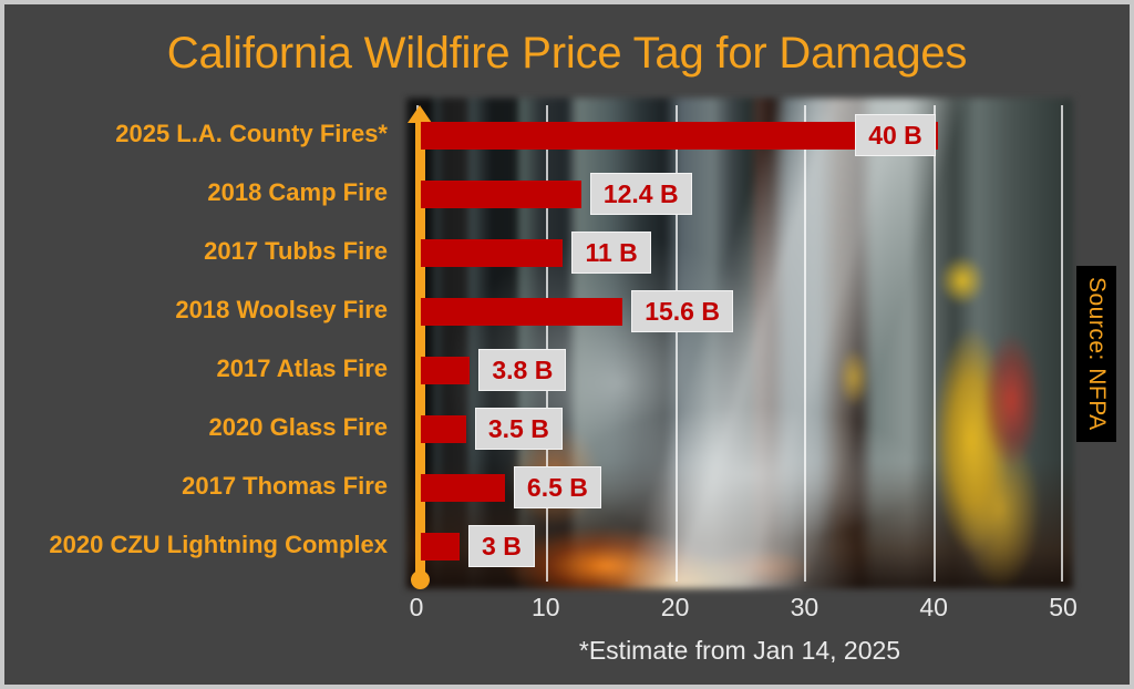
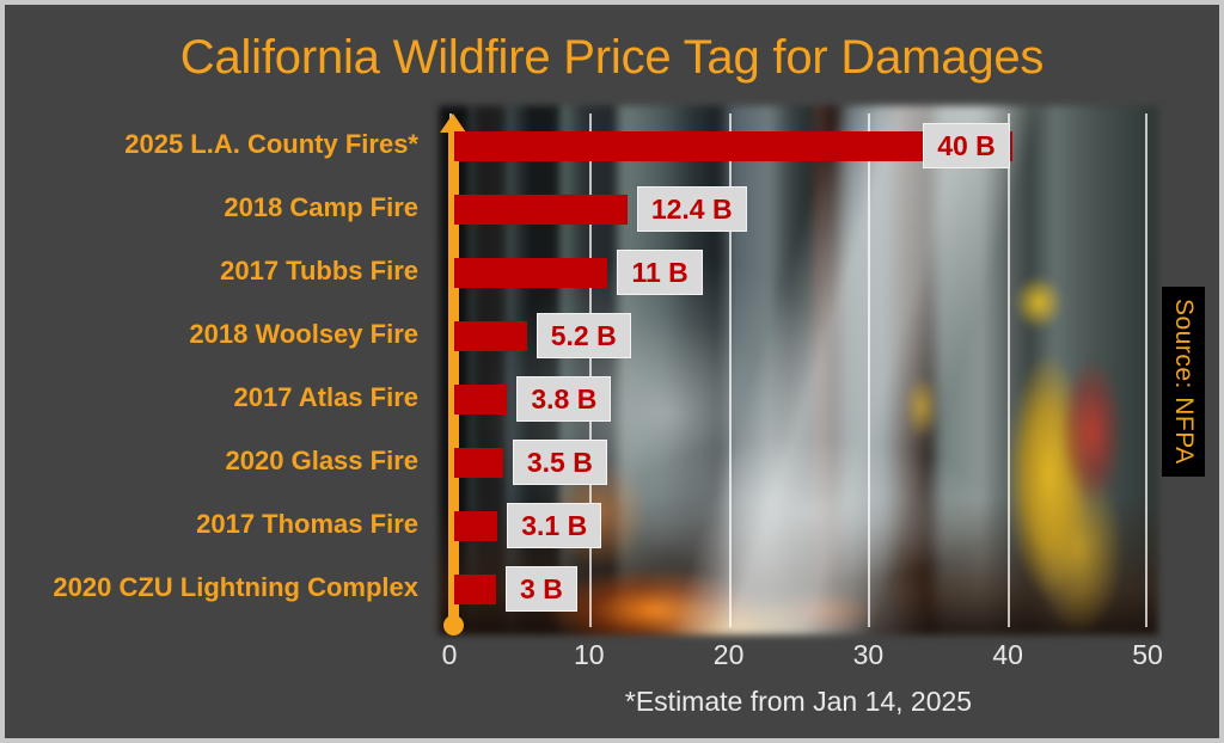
2018 Woolsey Fire: 15.6 -> 5.2
2017 Thomas Fire: 6.5 -> 3.1
